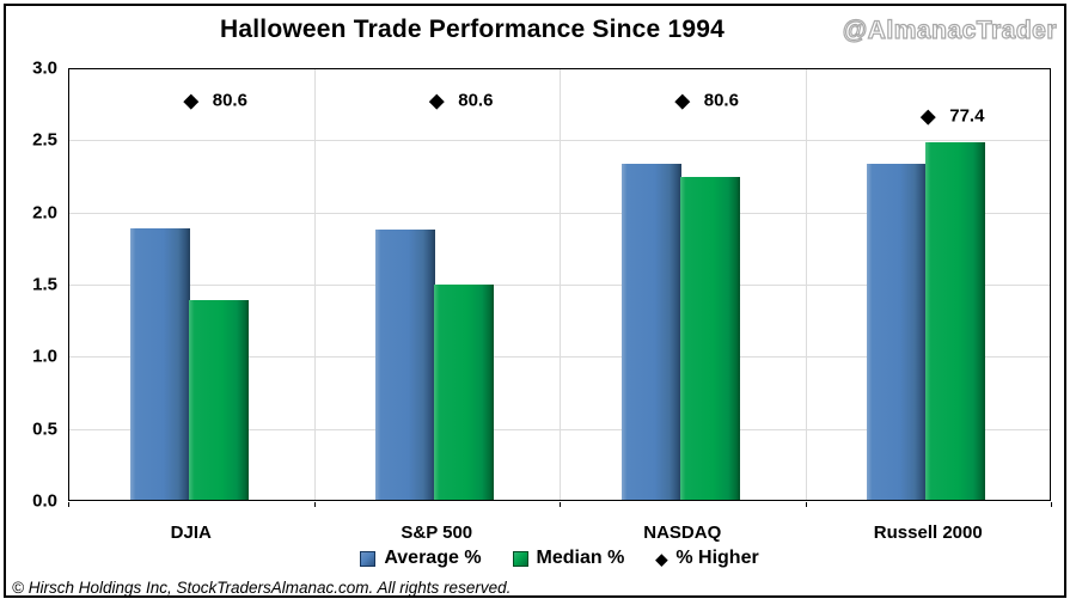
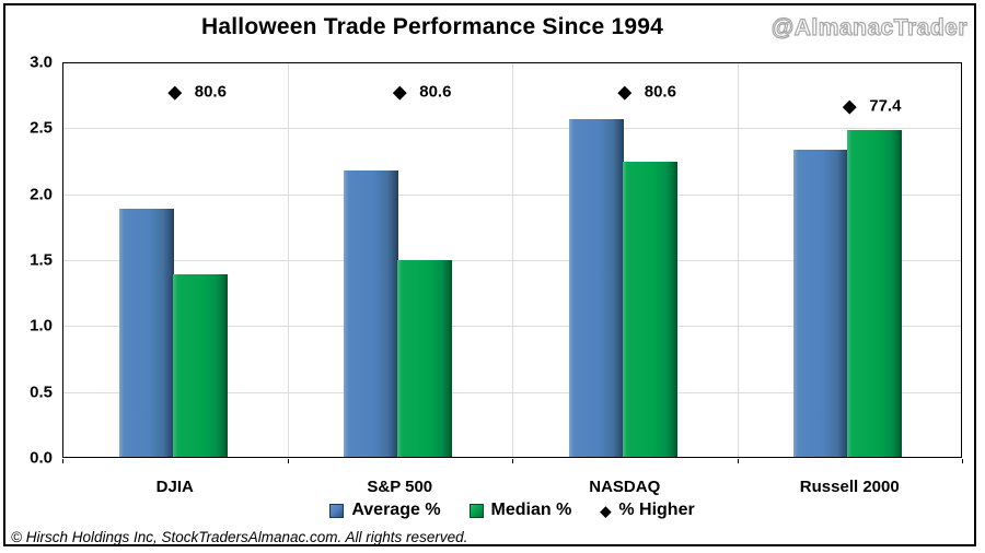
Average %/S&P 500: 1.88 -> 2.18
Average %/NASDAQ: 2.34 -> 2.57
